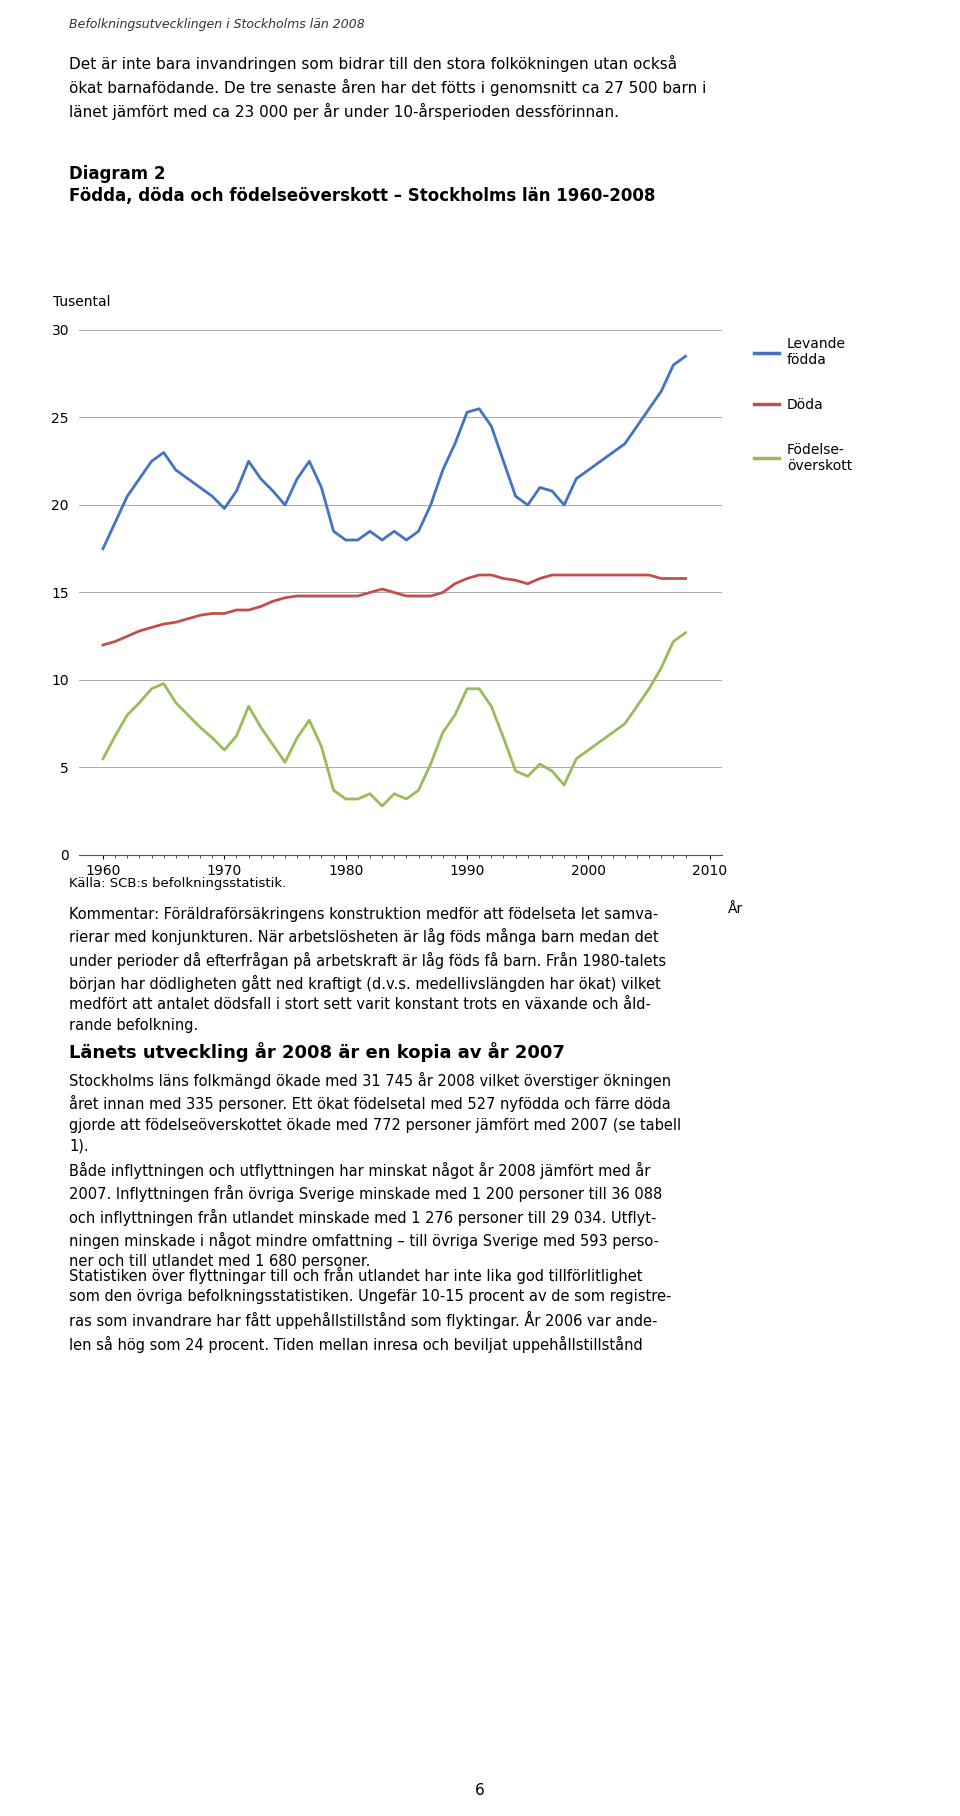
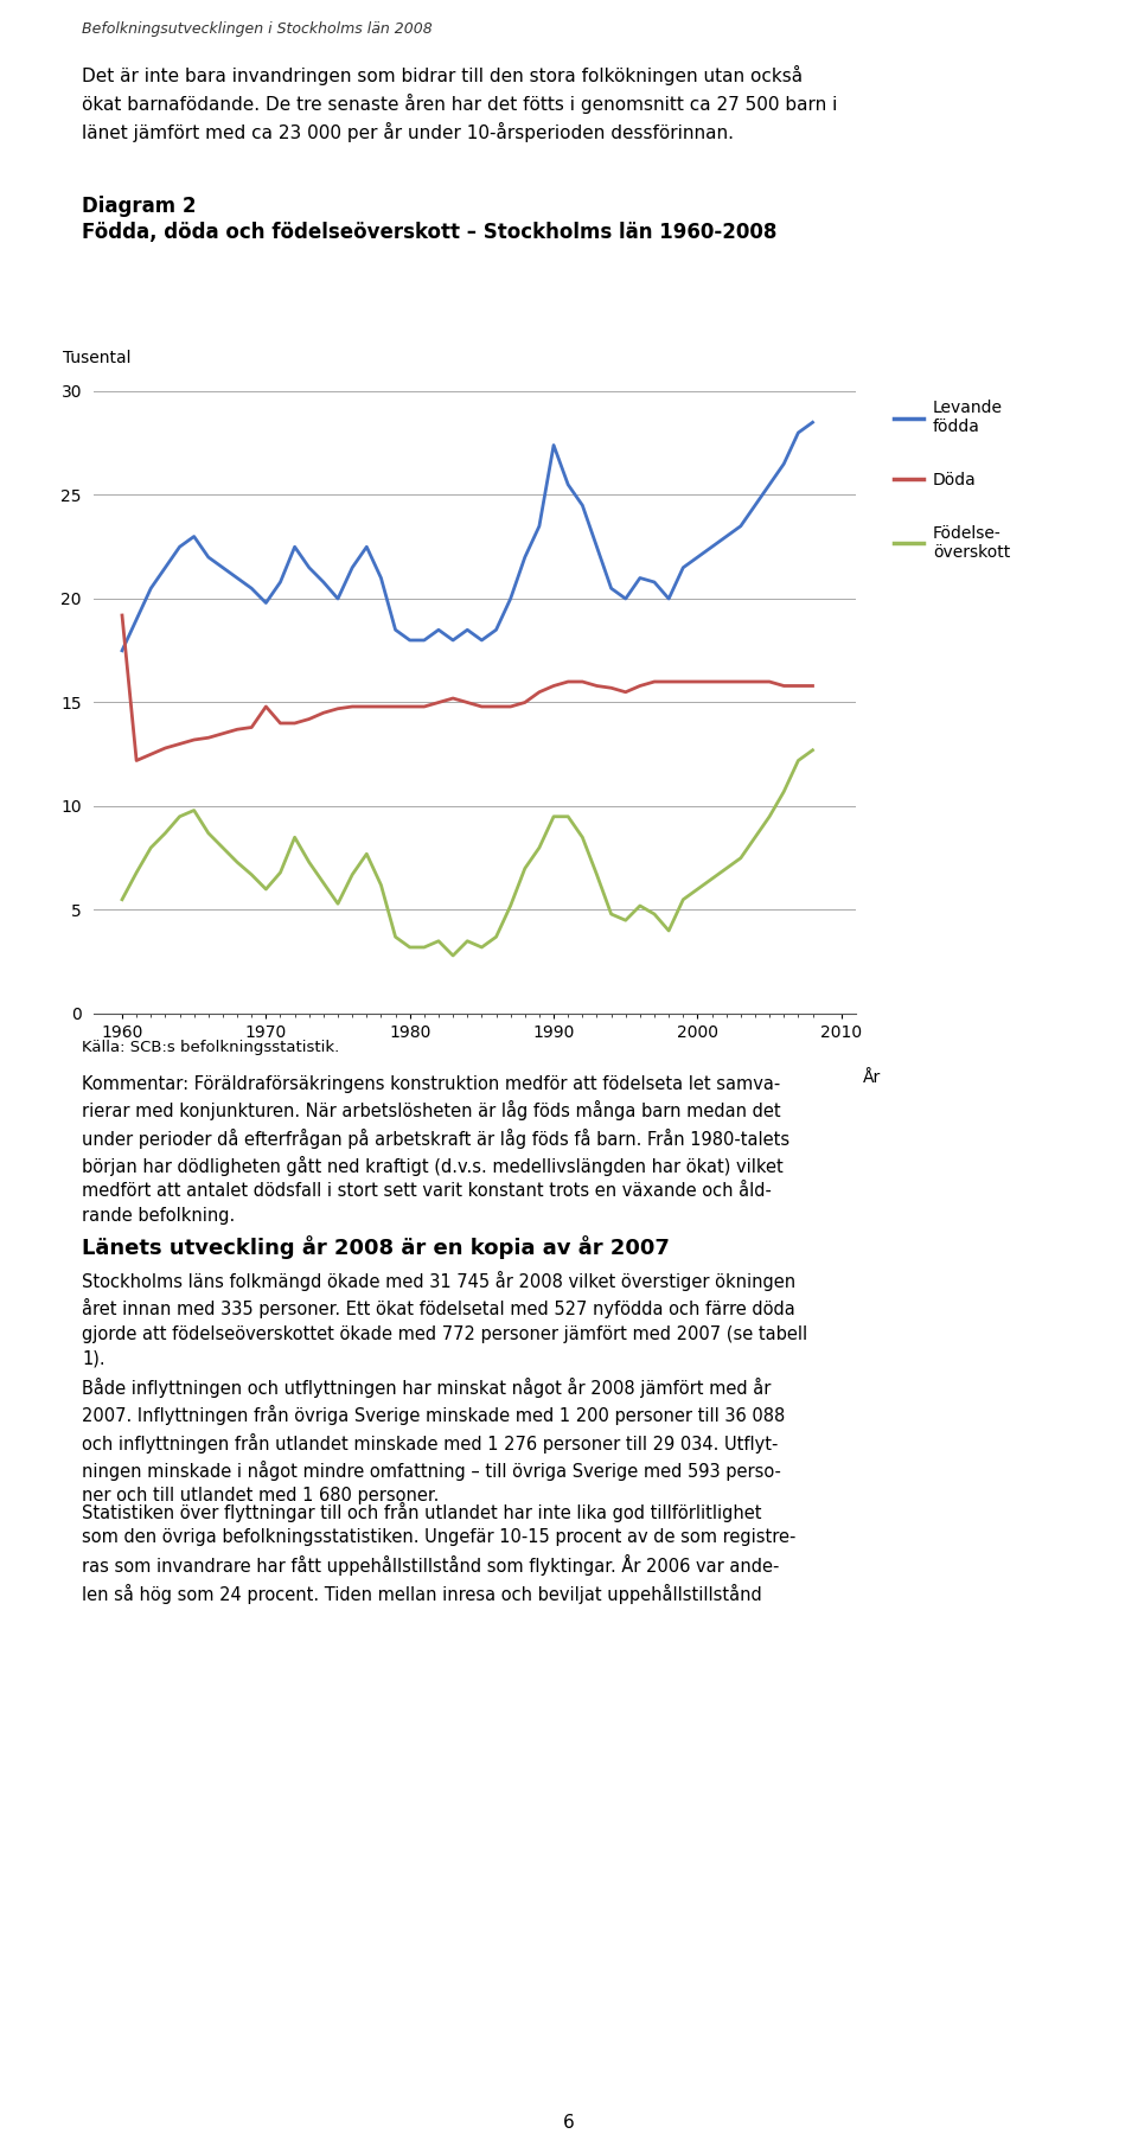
Döda/1960: 12.0 -> 19.2
Döda/1970: 13.8 -> 14.8
Levande födda/1990: 25.3 -> 27.4
